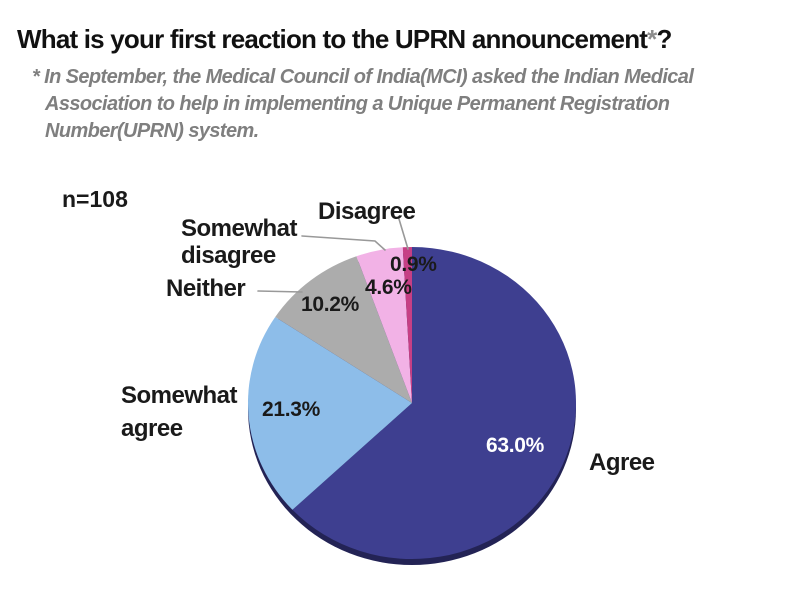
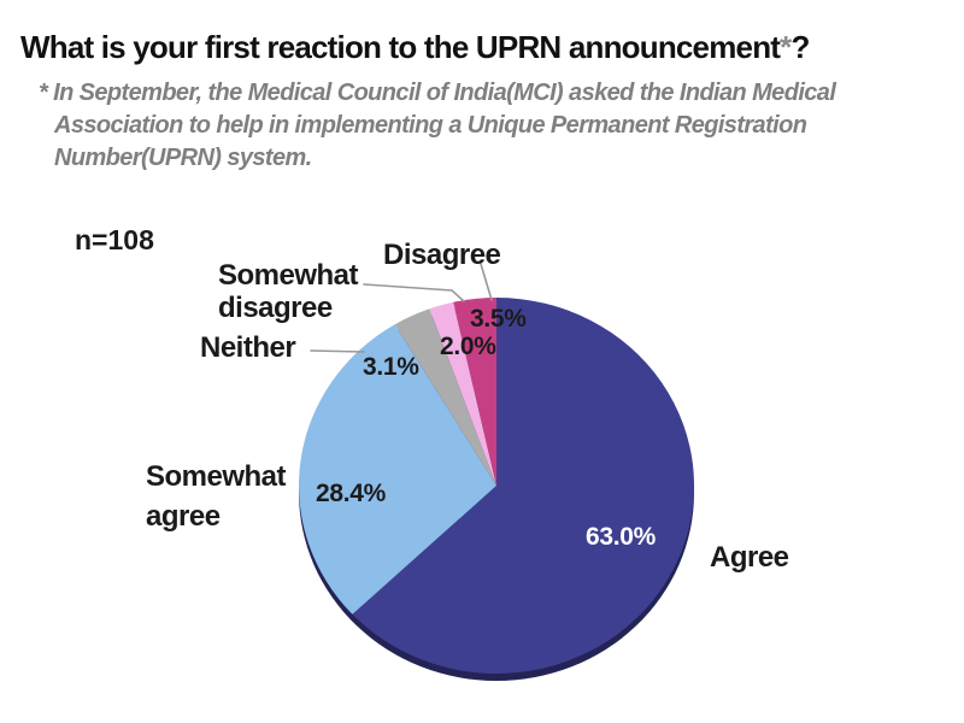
Somewhat agree: 21.3% -> 28.4%
Neither: 10.2% -> 3.1%
Somewhat disagree: 4.6% -> 2.0%
Disagree: 0.9% -> 3.5%
